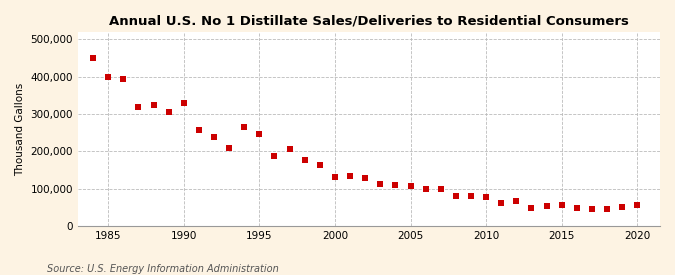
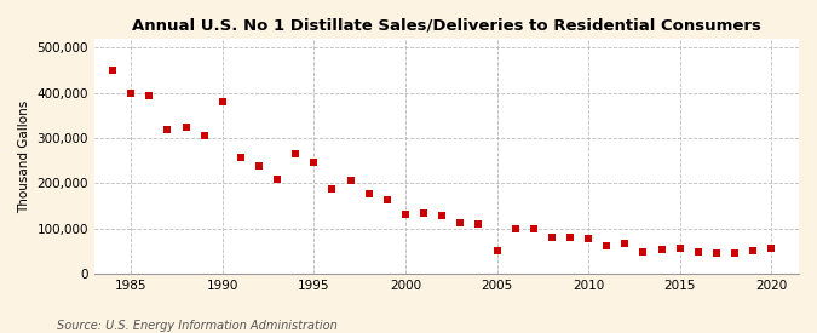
1990: 330,000 -> 380,000
2005: 108,000 -> 50,000
